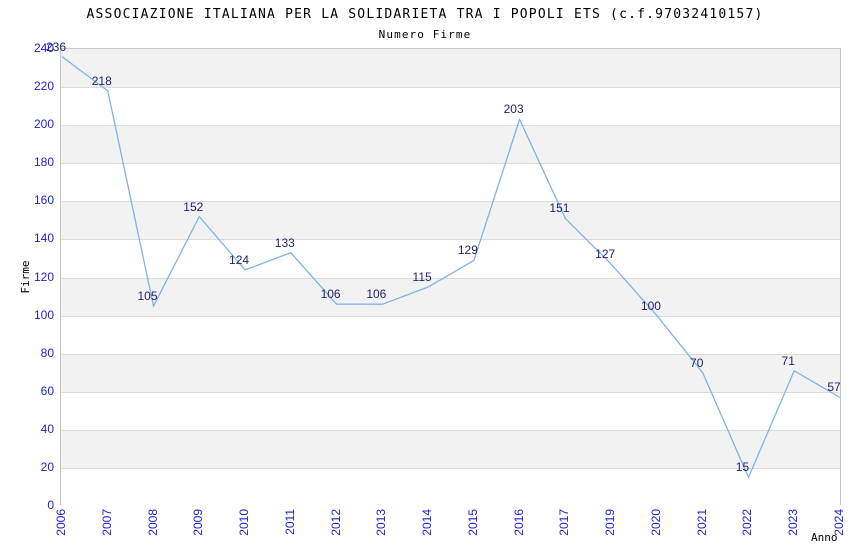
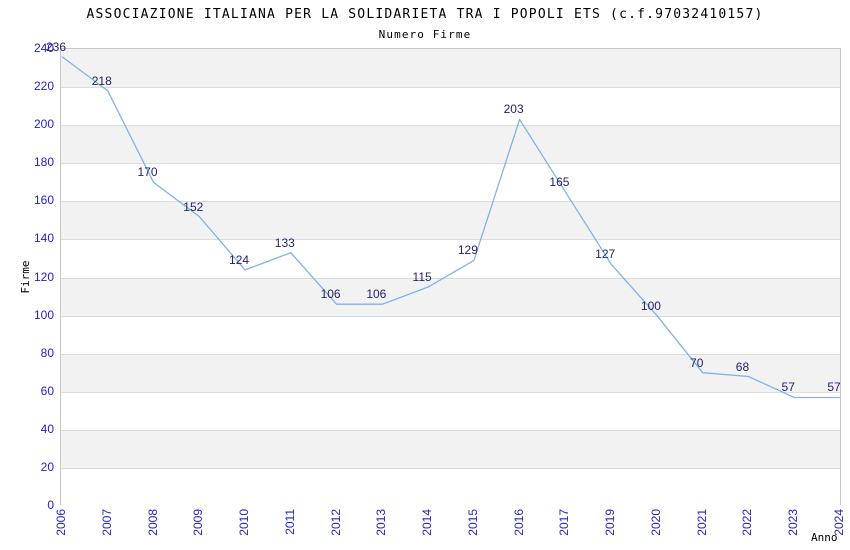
2008: 105 -> 170
2017: 151 -> 165
2022: 15 -> 68
2023: 71 -> 57
